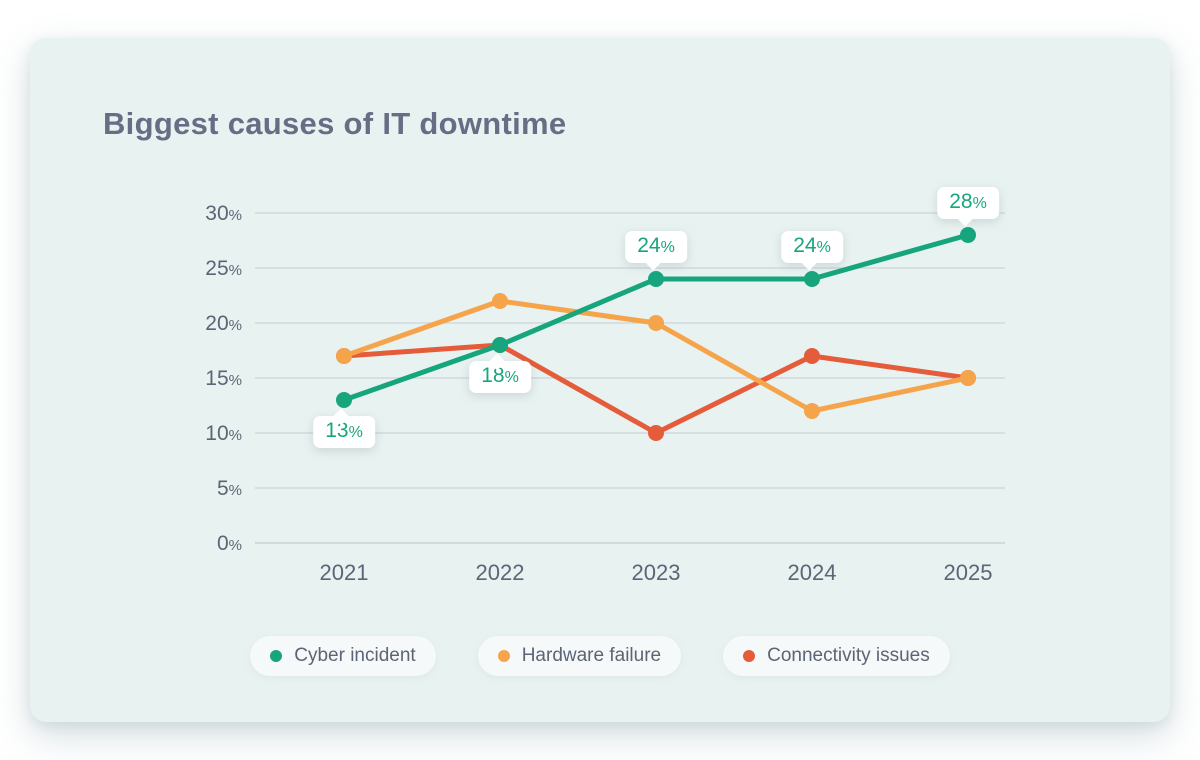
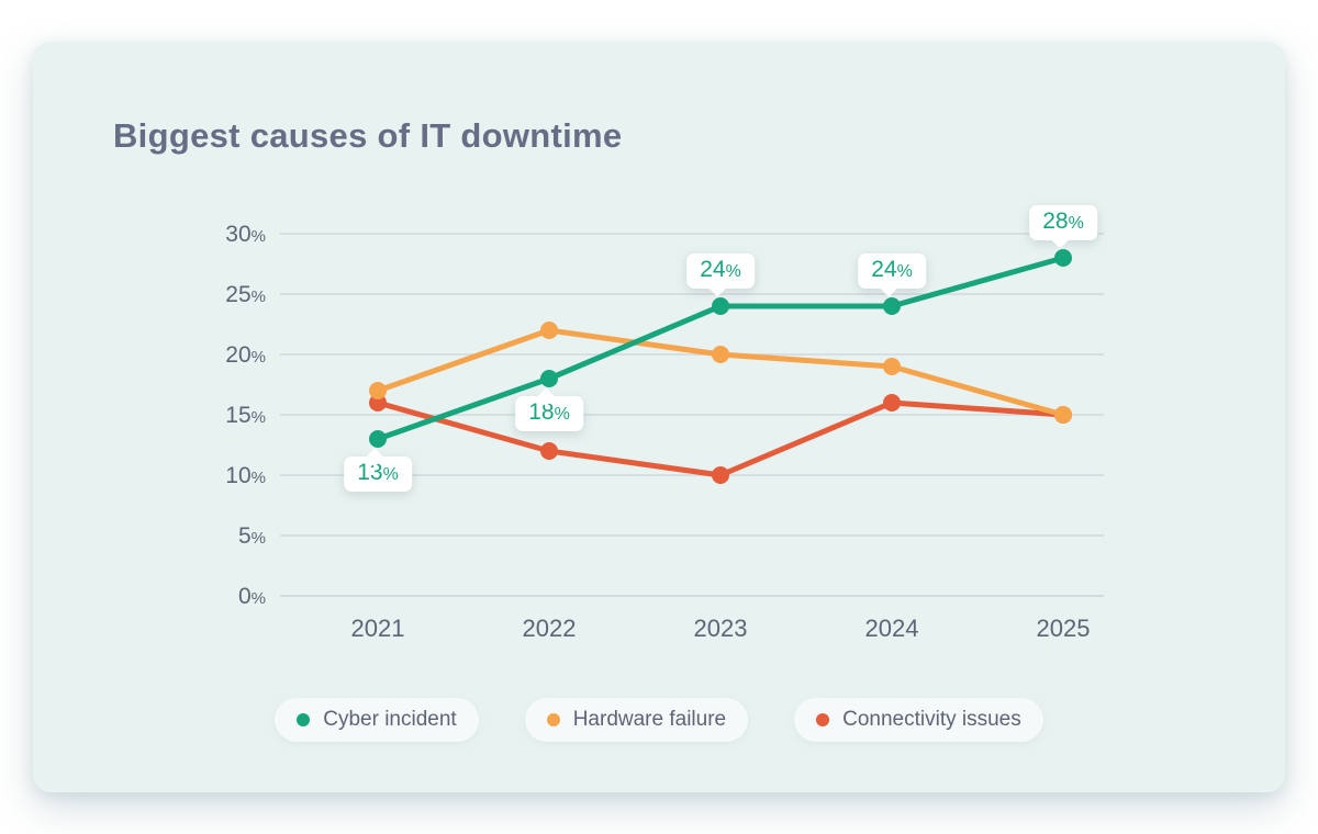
Connectivity issues/2021: 17 -> 16
Connectivity issues/2022: 18 -> 12
Hardware failure/2024: 12 -> 19
Connectivity issues/2024: 17 -> 16
